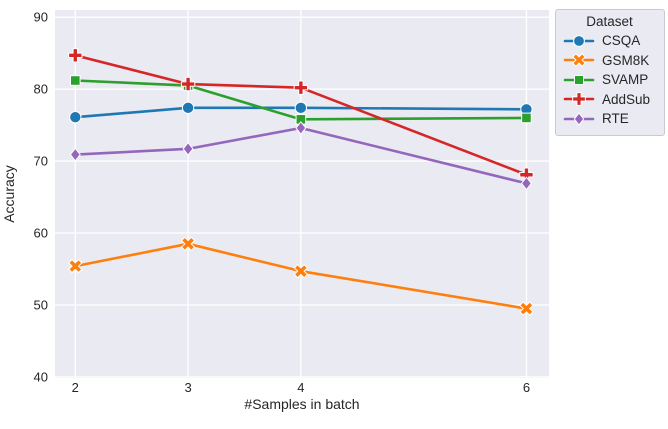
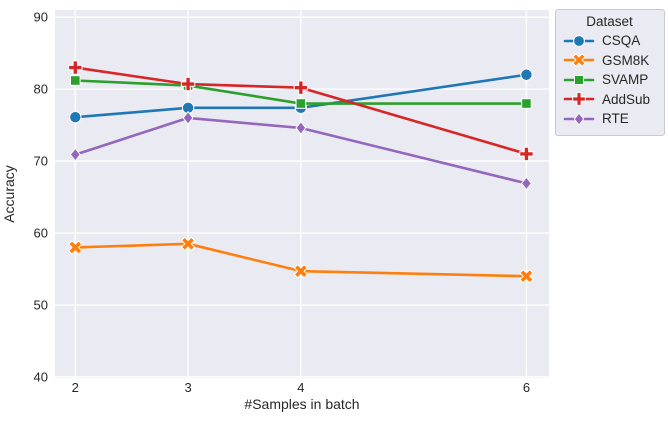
GSM8K/2: 55 -> 58
AddSub/2: 85 -> 83
RTE/3: 72 -> 76
SVAMP/4: 76 -> 78
CSQA/6: 77 -> 82
GSM8K/6: 50 -> 54
SVAMP/6: 76 -> 78
AddSub/6: 68 -> 71
